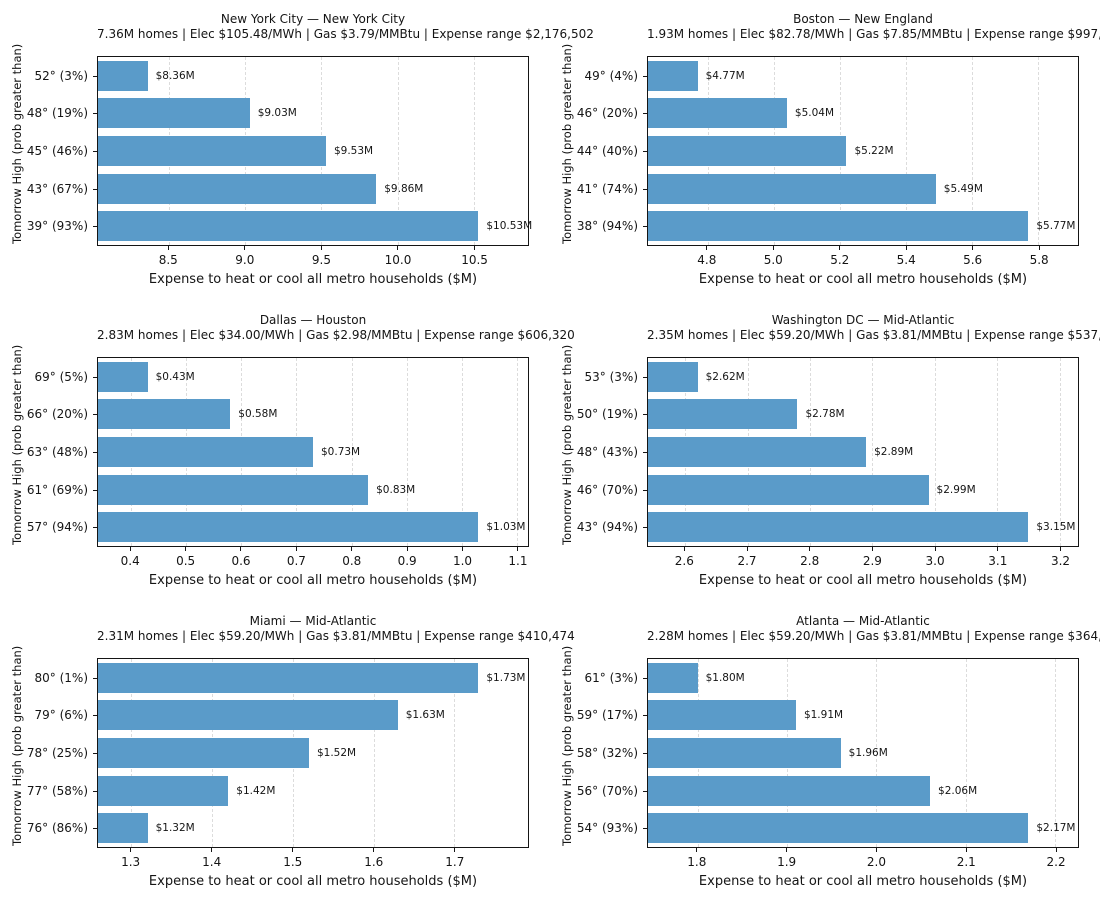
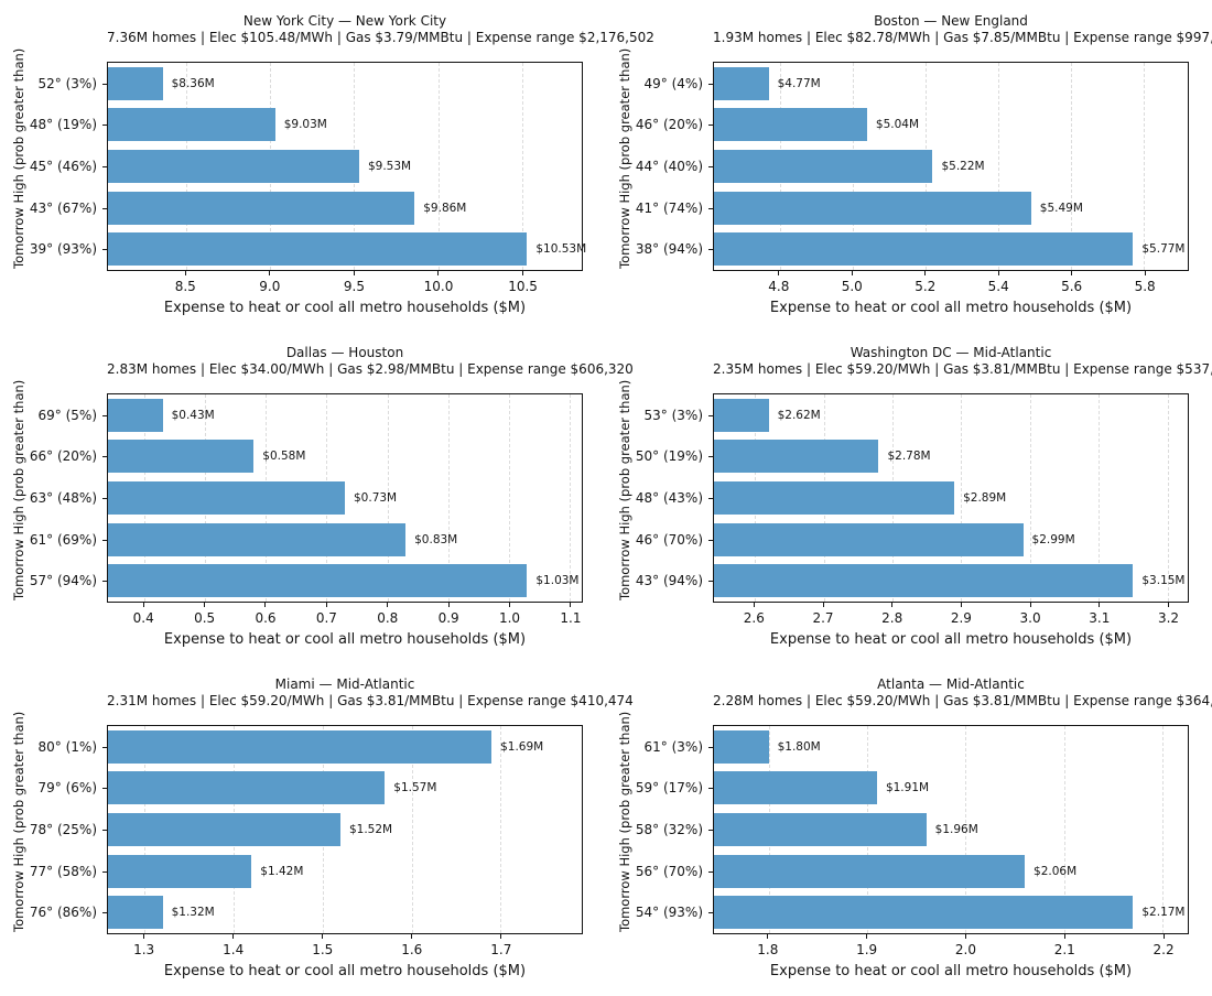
Miami — Mid-Atlantic/80° (1%): $1.73M -> $1.69M
Miami — Mid-Atlantic/79° (6%): $1.63M -> $1.57M
